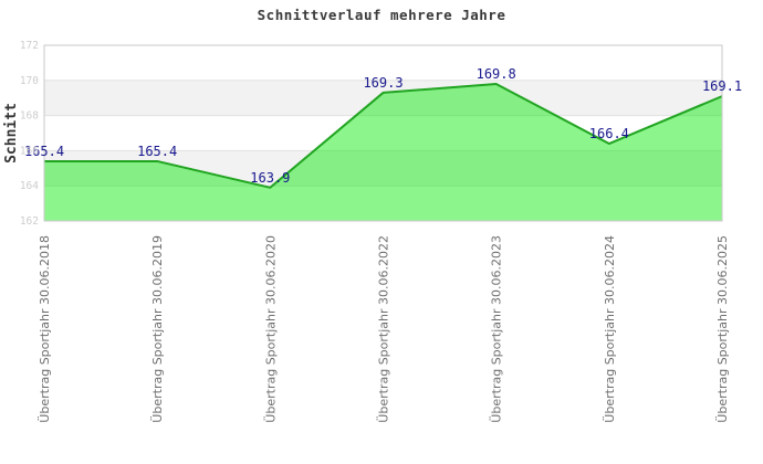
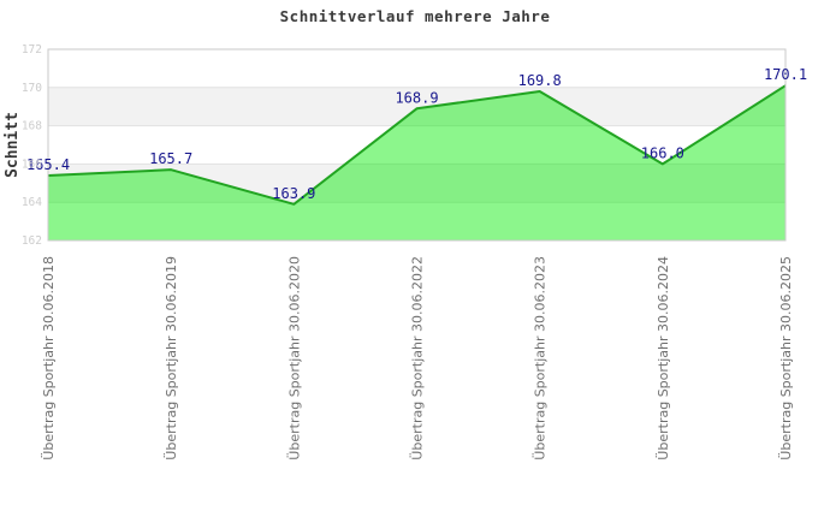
Übertrag Sportjahr 30.06.2019: 165.4 -> 165.7
Übertrag Sportjahr 30.06.2022: 169.3 -> 168.9
Übertrag Sportjahr 30.06.2024: 166.4 -> 166.0
Übertrag Sportjahr 30.06.2025: 169.1 -> 170.1
